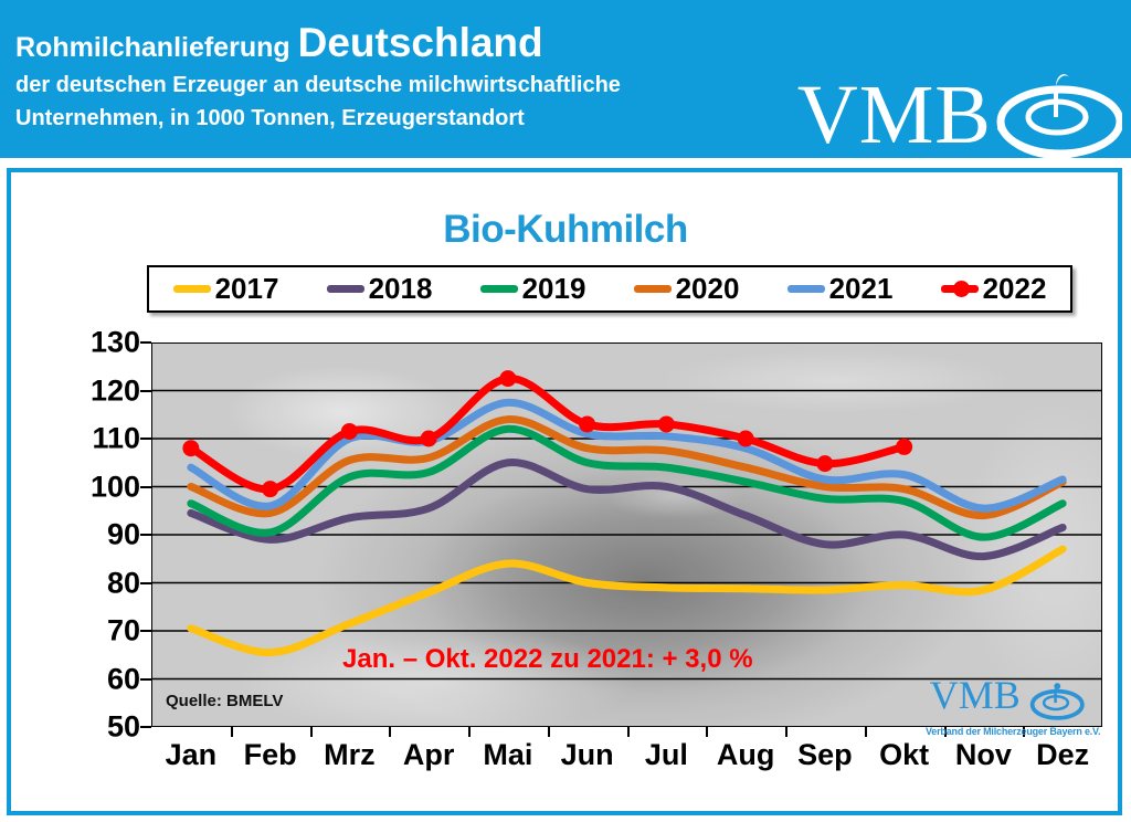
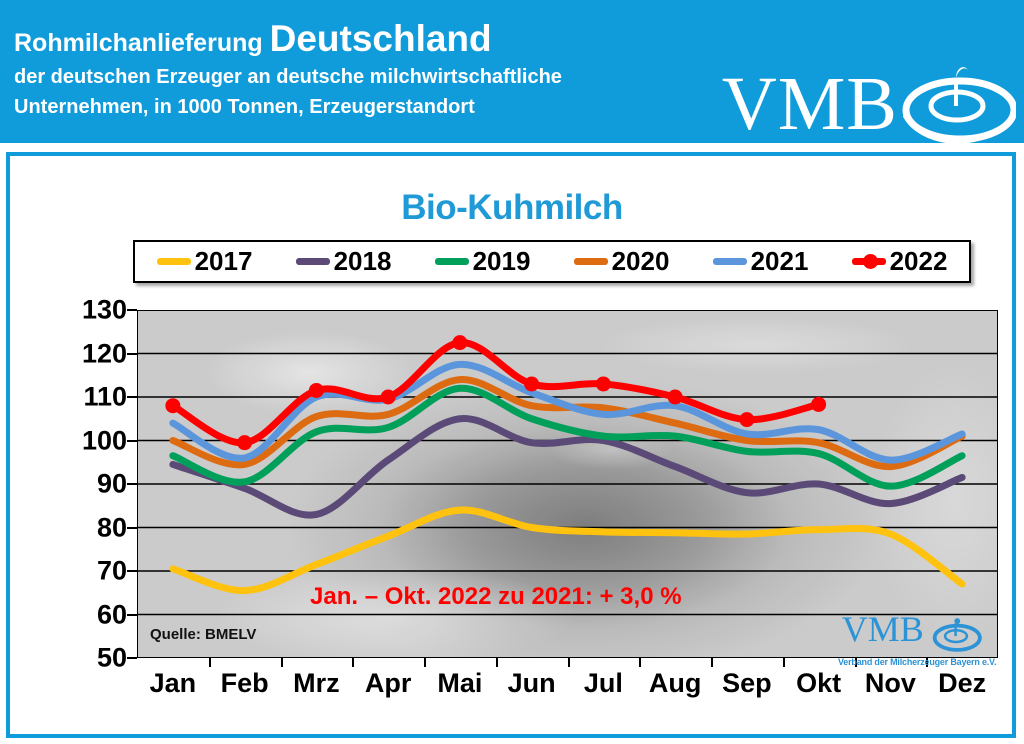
2018/Mrz: 94 -> 83
2019/Jul: 104 -> 101
2021/Jul: 110 -> 106
2017/Dez: 87 -> 67
